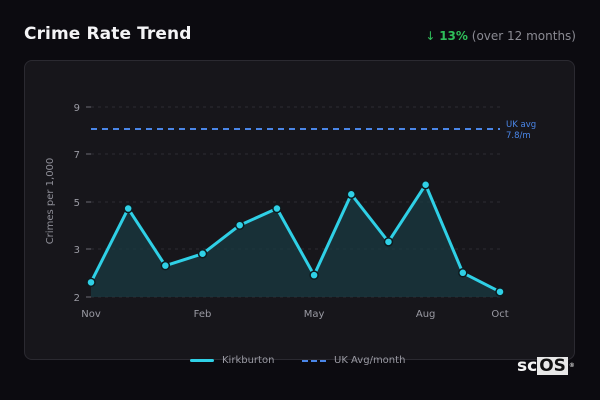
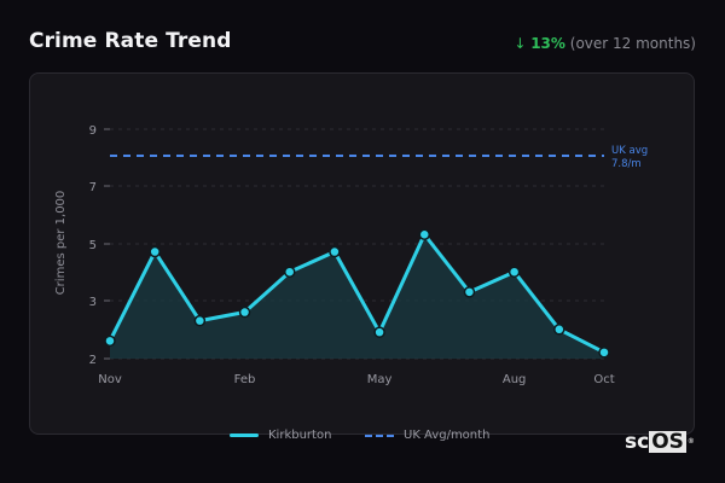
Kirkburton/Feb: 2.8 -> 2.6
Kirkburton/Aug: 5.7 -> 4.0
